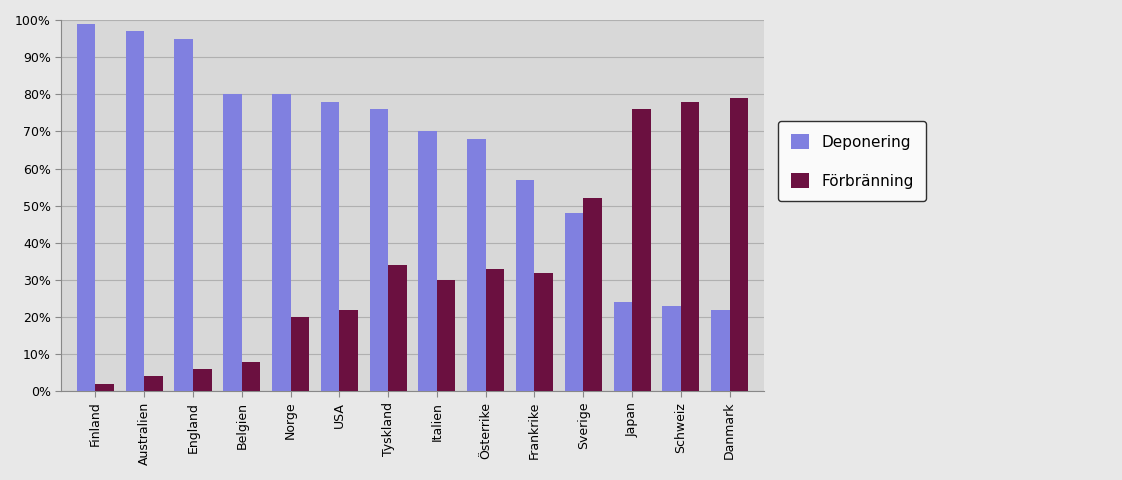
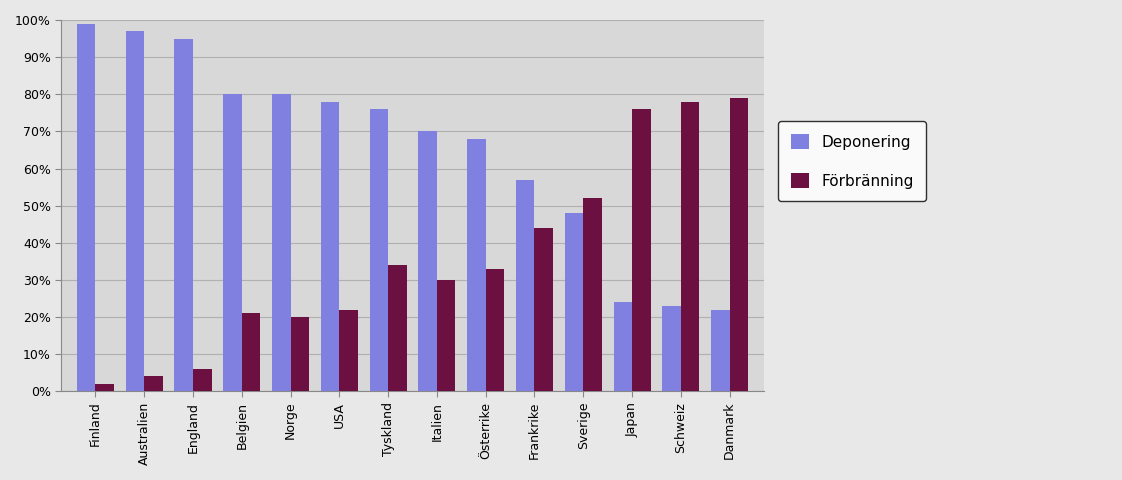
Förbränning/Belgien: 8% -> 21%
Förbränning/Frankrike: 32% -> 44%
